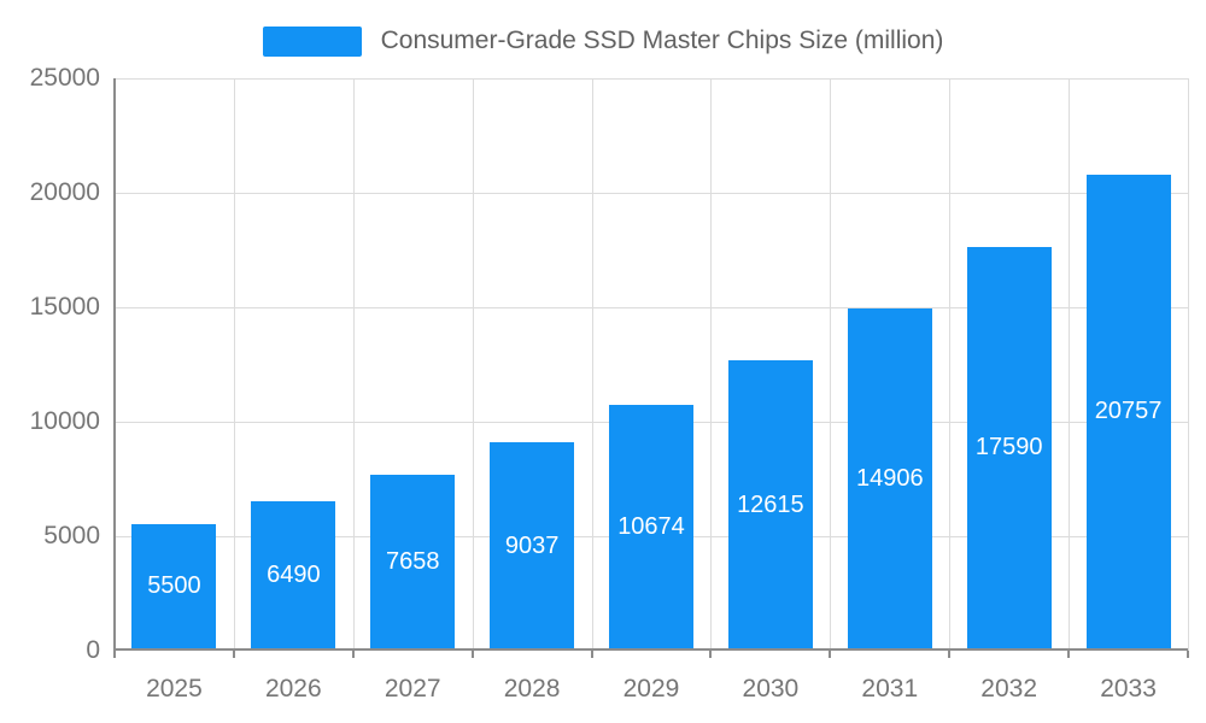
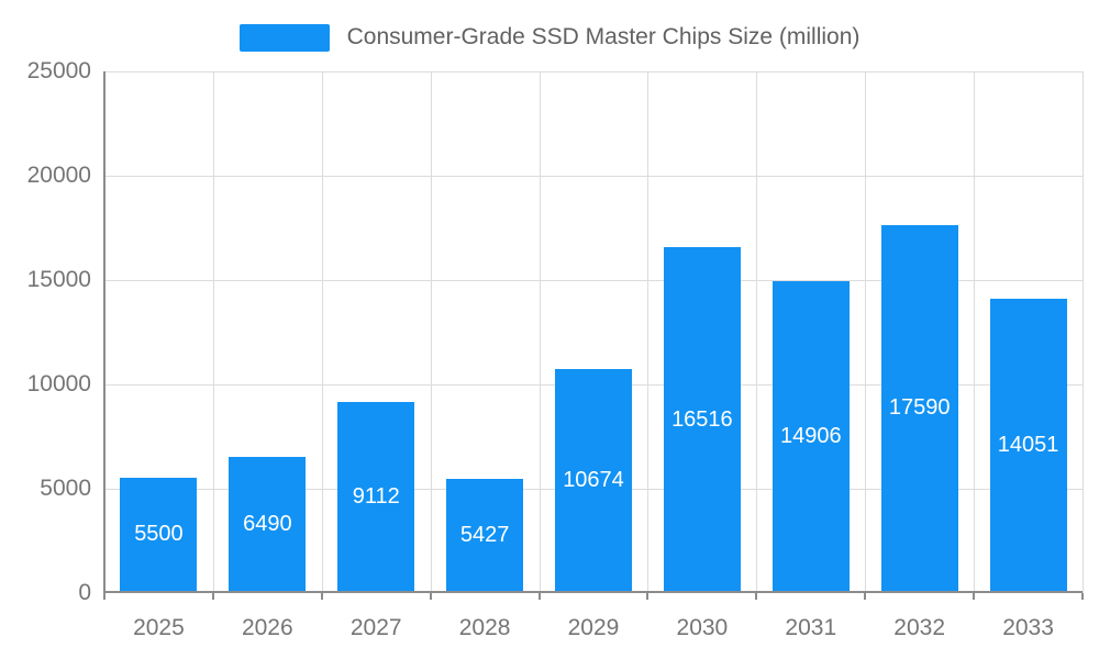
2027: 7658 -> 9112
2028: 9037 -> 5427
2030: 12615 -> 16516
2033: 20757 -> 14051
